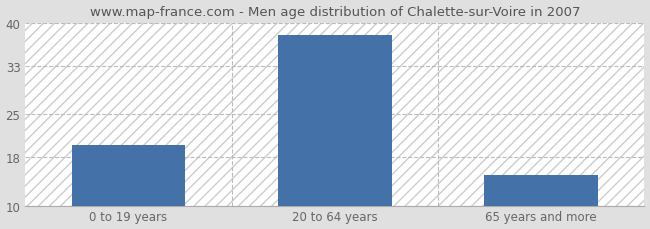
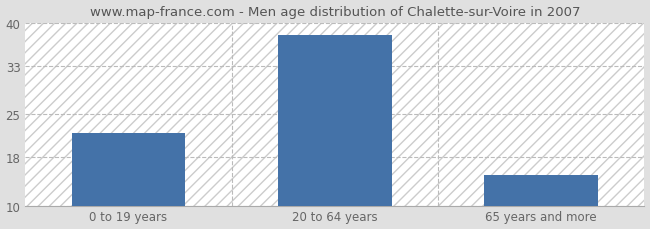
0 to 19 years: 20 -> 22
